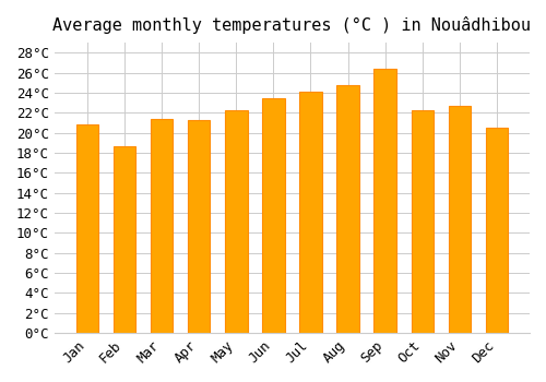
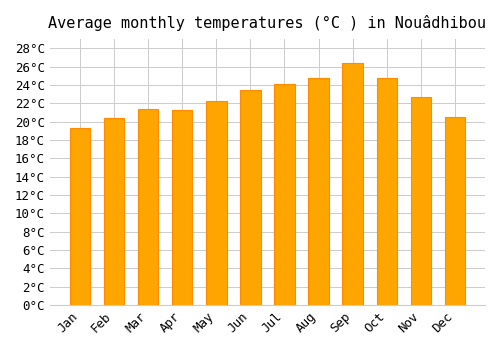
Jan: 20.8°C -> 19.3°C
Feb: 18.6°C -> 20.4°C
Oct: 22.2°C -> 24.8°C
